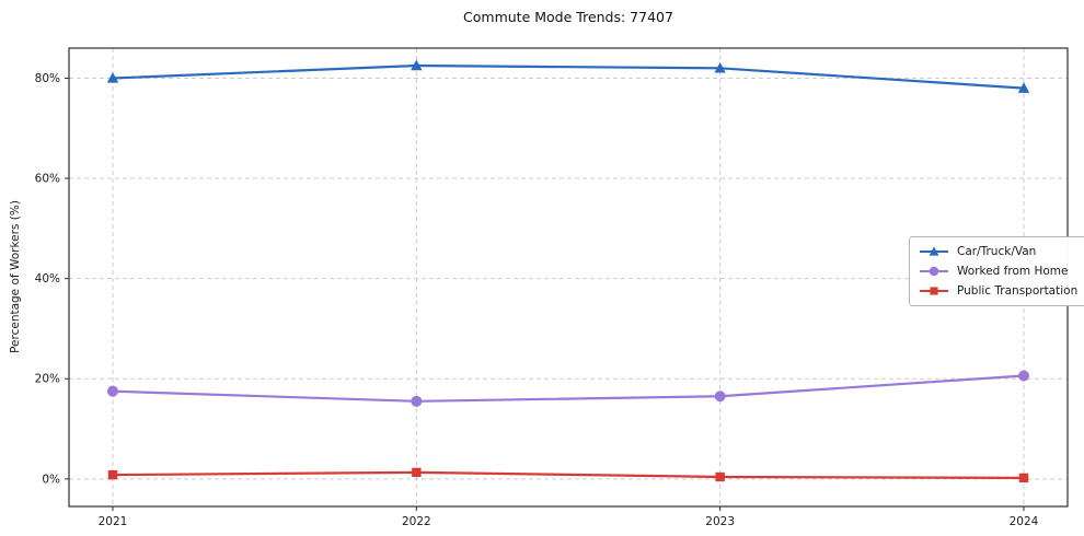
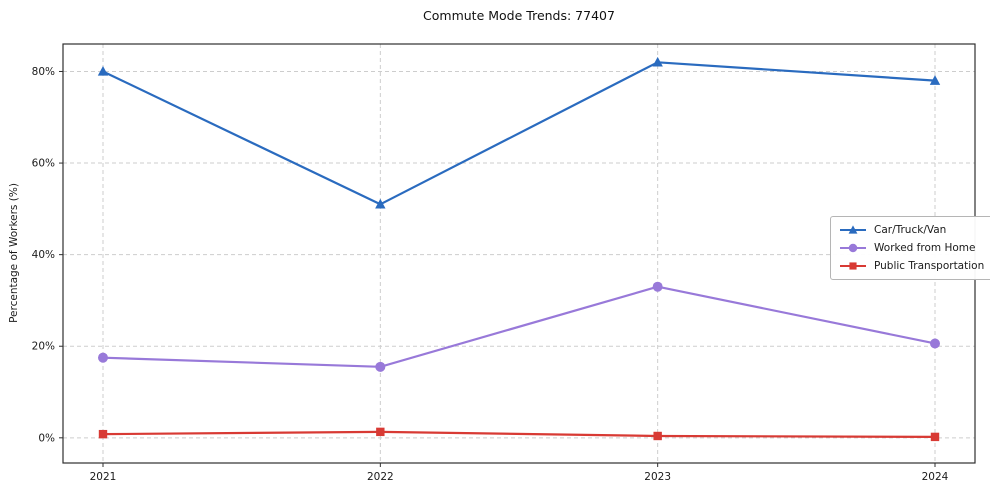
Car/Truck/Van/2022: 82% -> 51%
Worked from Home/2023: 16% -> 33%
